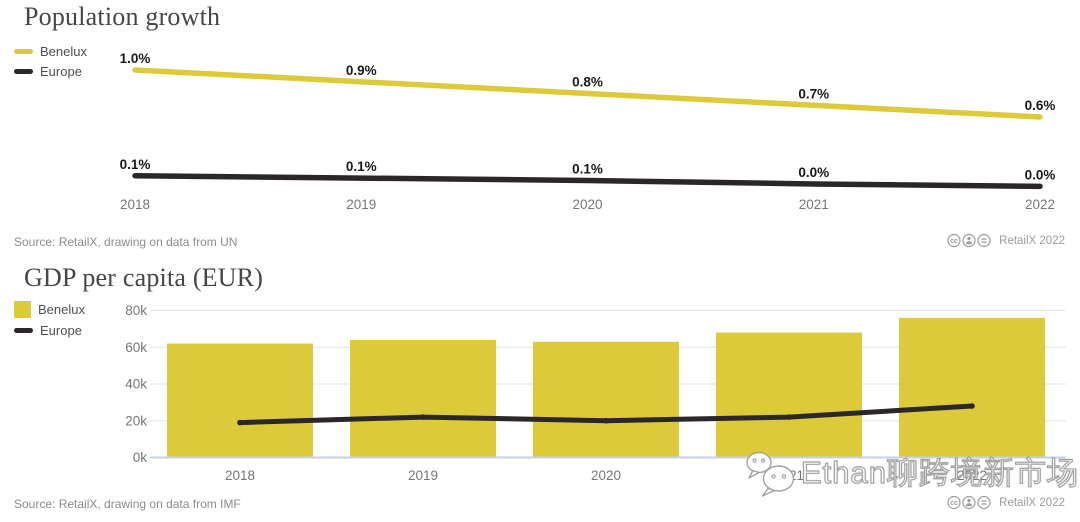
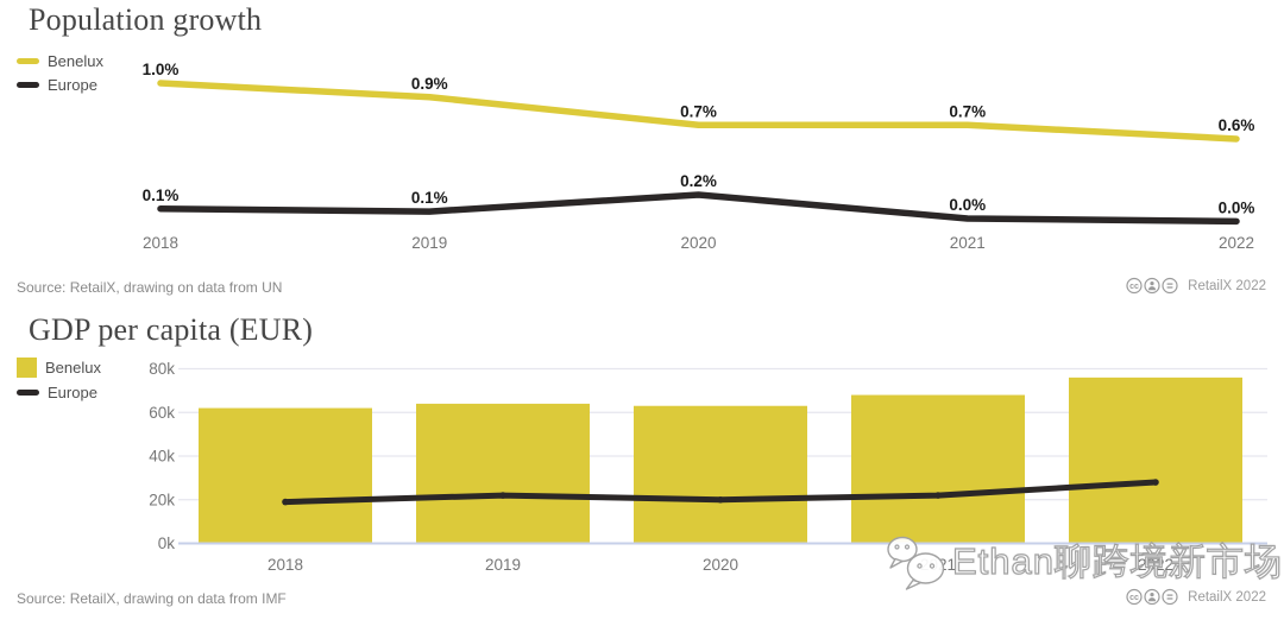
Population growth/Benelux/2020: 0.8% -> 0.7%
Population growth/Europe/2020: 0.1% -> 0.2%
